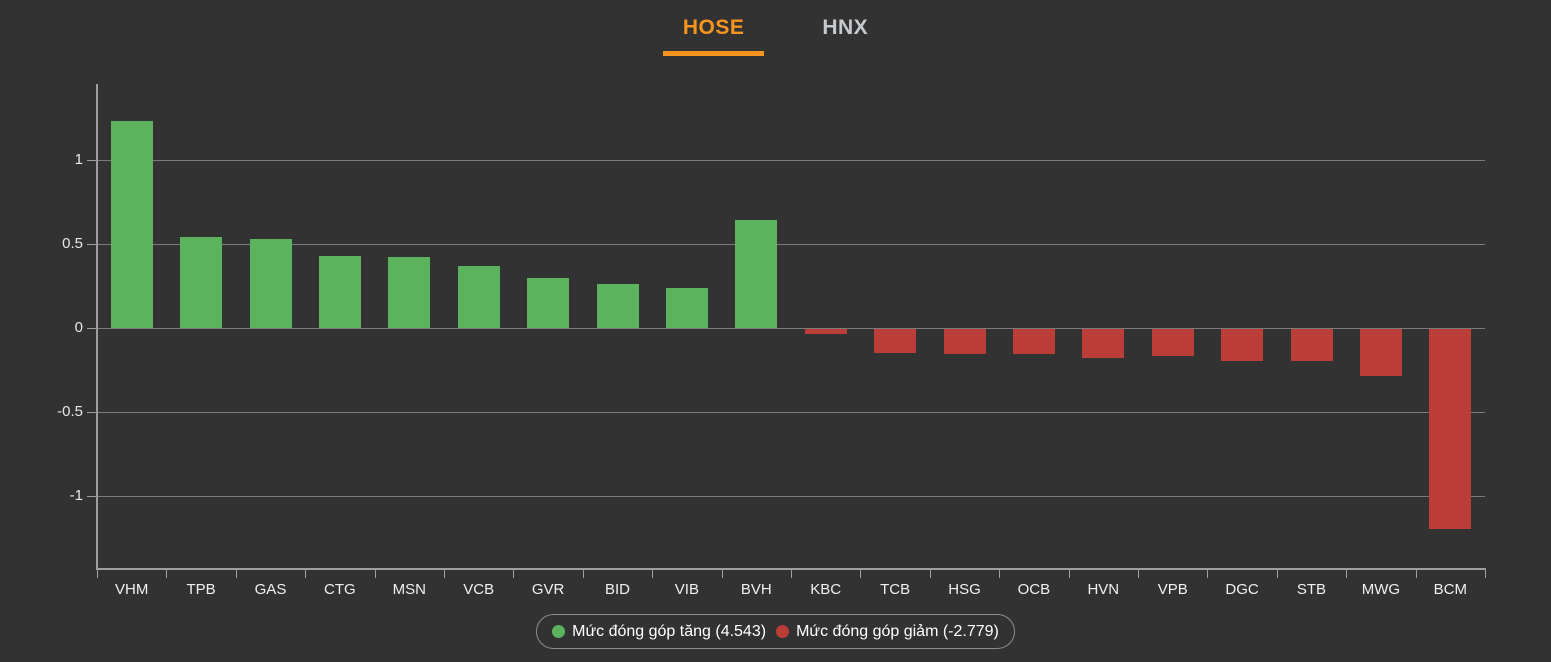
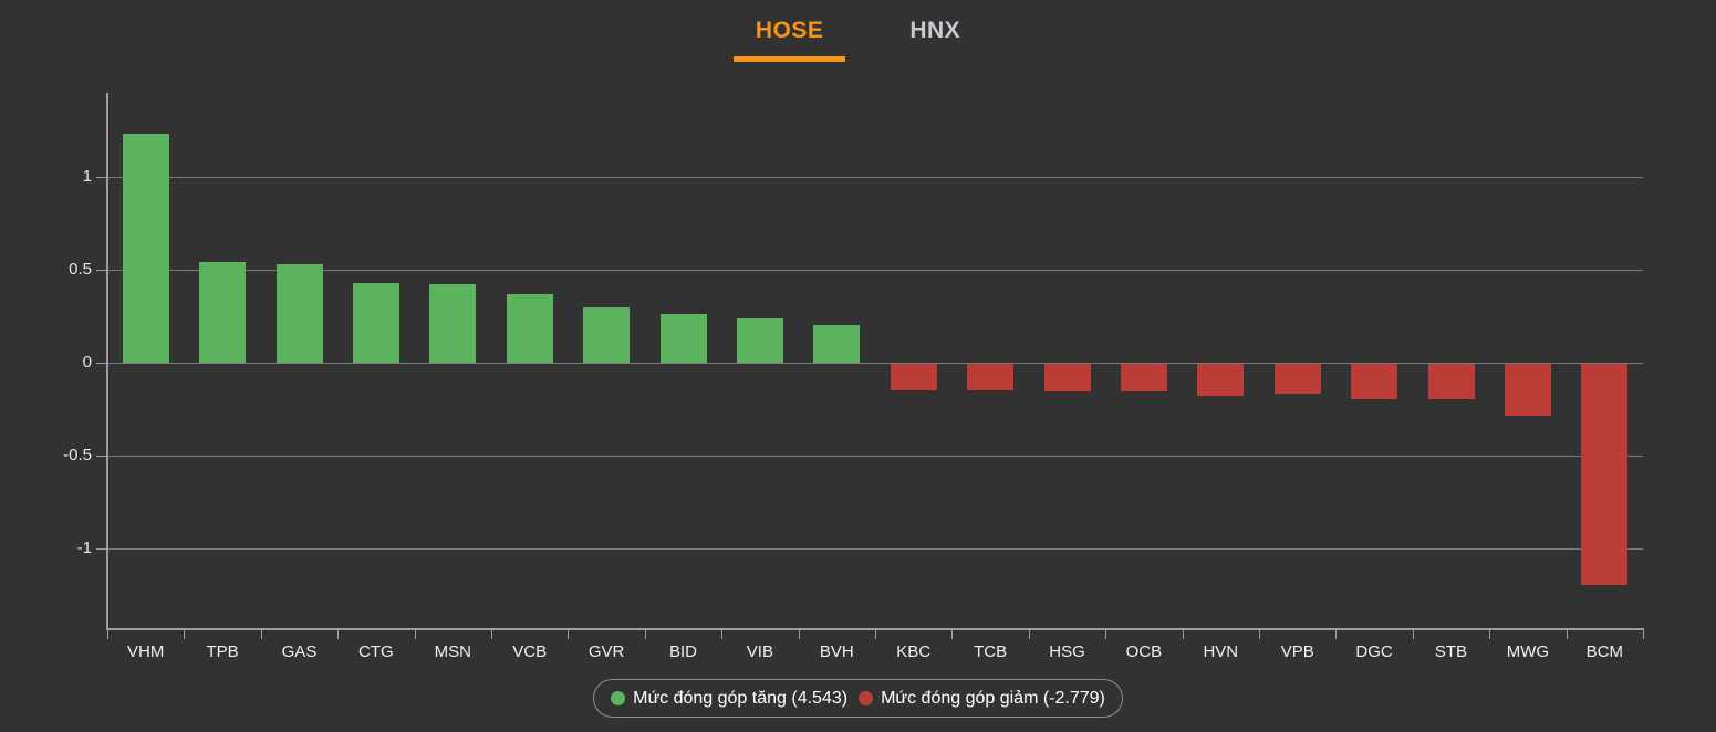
BVH: 0.64 -> 0.20
KBC: -0.03 -> -0.14
